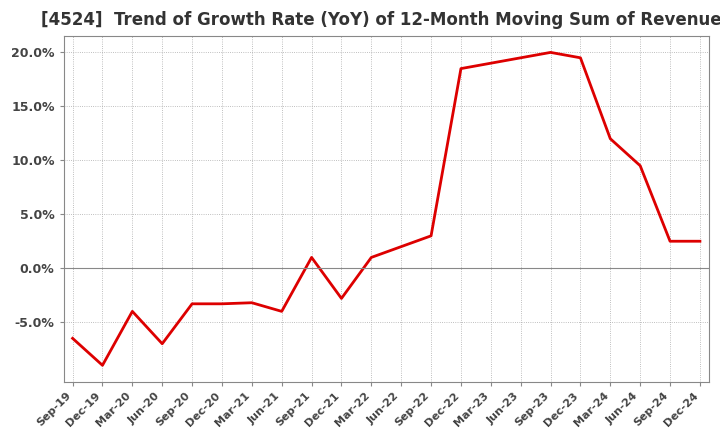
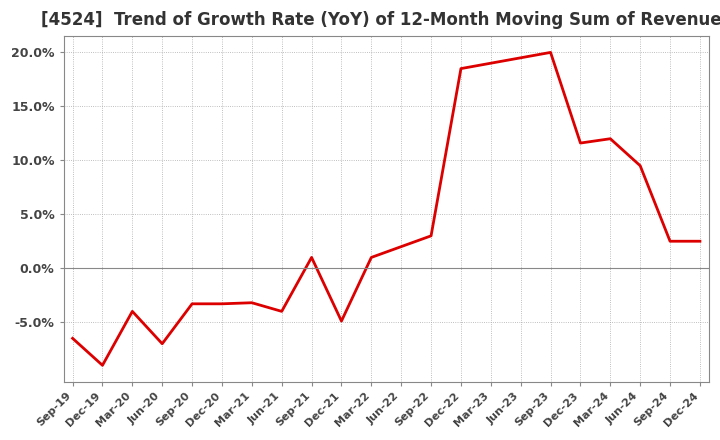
Dec-21: -2.8% -> -4.9%
Dec-23: 19.5% -> 11.6%
